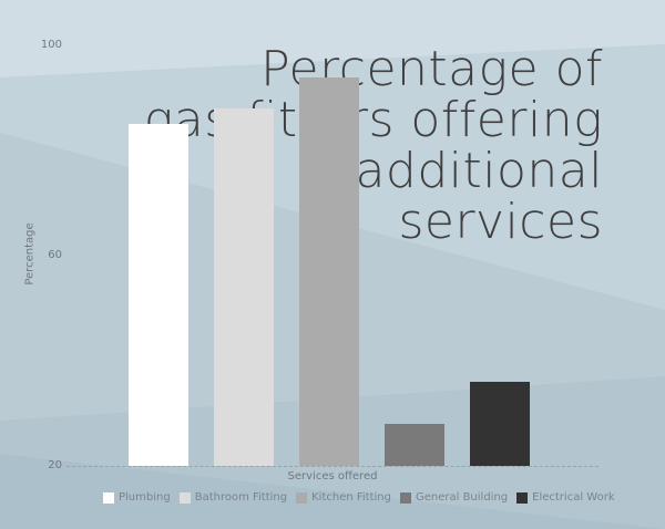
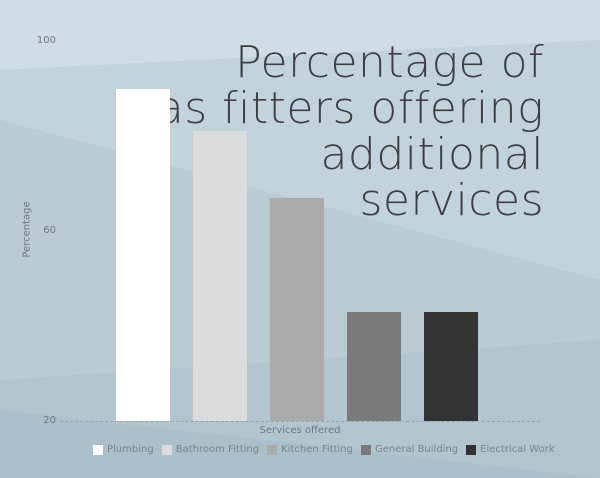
Plumbing: 85 -> 90
Bathroom Fitting: 88 -> 81
Kitchen Fitting: 94 -> 67
General Building: 28 -> 43
Electrical Work: 36 -> 43
